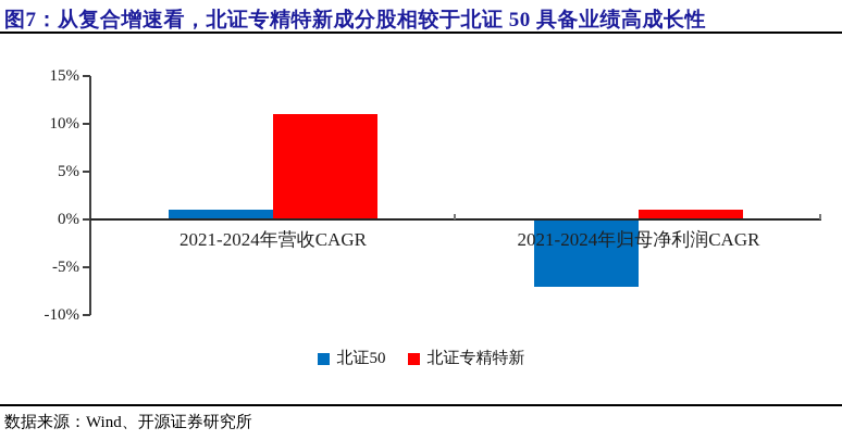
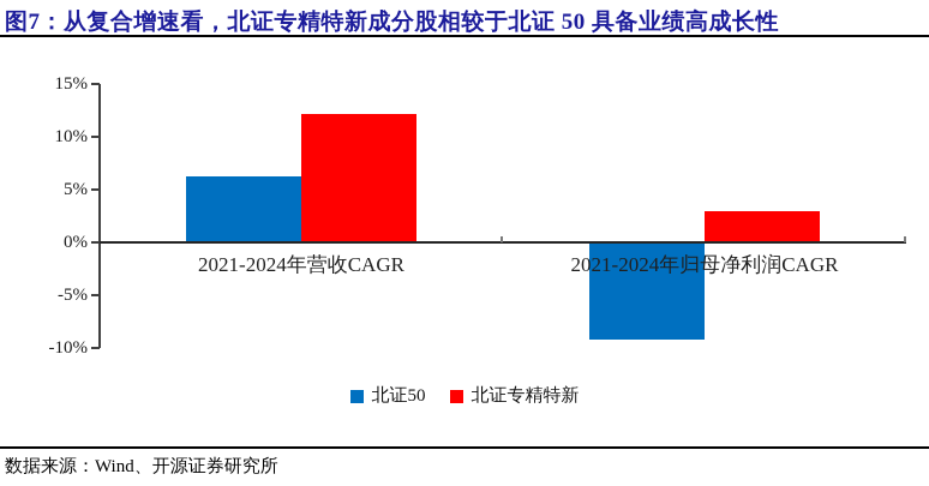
北证50/2021-2024年营收CAGR: 1% -> 6%
北证专精特新/2021-2024年营收CAGR: 11% -> 12%
北证50/2021-2024年归母净利润CAGR: -7% -> -9%
北证专精特新/2021-2024年归母净利润CAGR: 1% -> 3%
